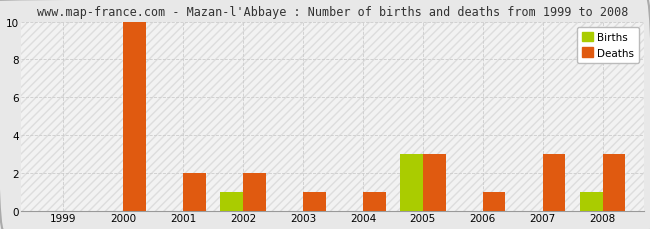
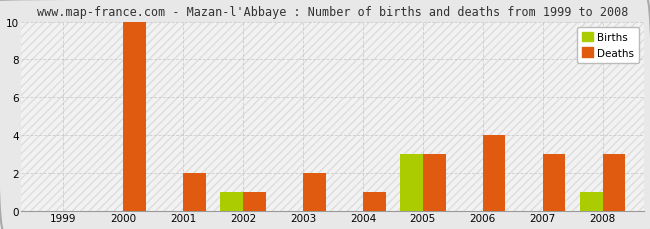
Deaths/2002: 2 -> 1
Deaths/2003: 1 -> 2
Deaths/2006: 1 -> 4
